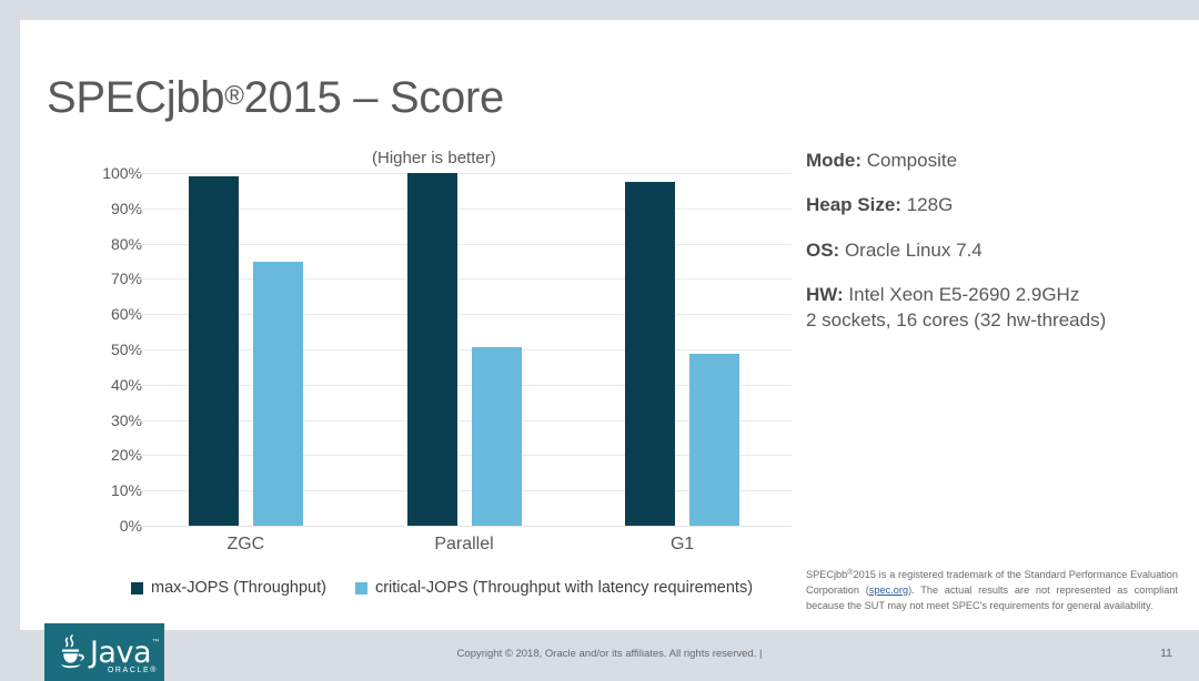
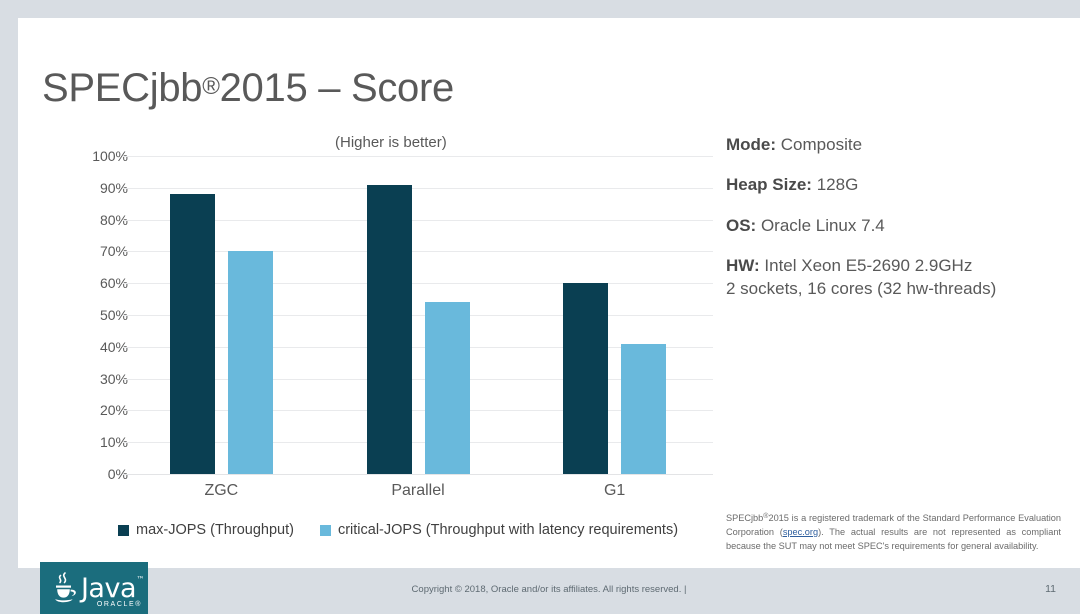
max-JOPS (Throughput)/ZGC: 99% -> 88%
critical-JOPS (Throughput with latency requirements)/ZGC: 75% -> 70%
max-JOPS (Throughput)/Parallel: 100% -> 91%
critical-JOPS (Throughput with latency requirements)/Parallel: 51% -> 54%
max-JOPS (Throughput)/G1: 98% -> 60%
critical-JOPS (Throughput with latency requirements)/G1: 49% -> 41%
